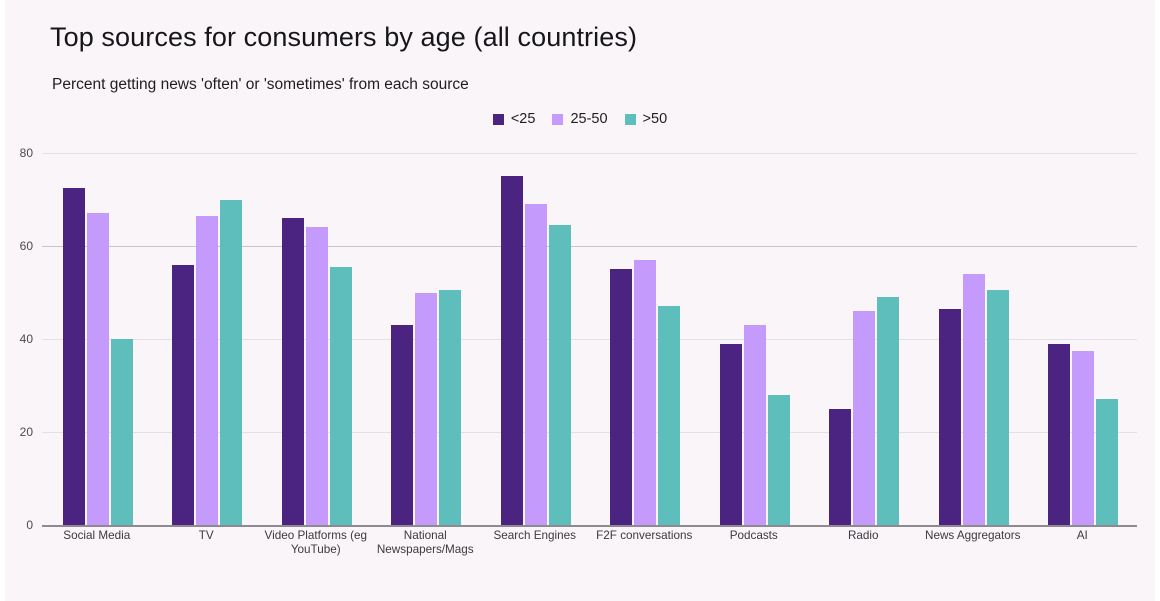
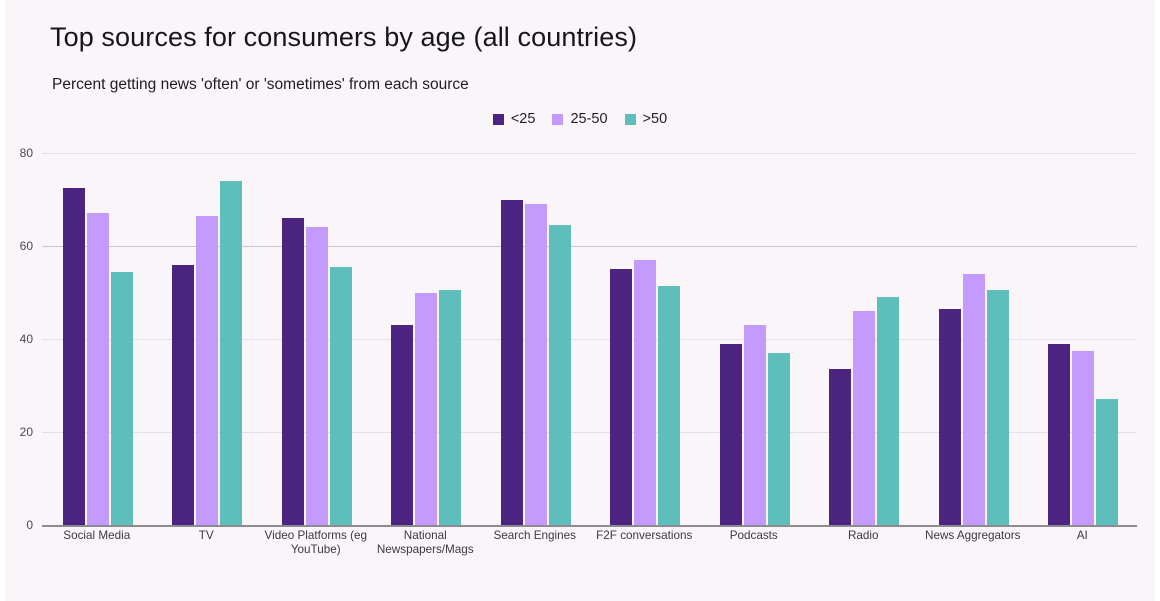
>50/Social Media: 40 -> 54
>50/TV: 70 -> 74
<25/Search Engines: 75 -> 70
>50/F2F conversations: 47 -> 52
>50/Podcasts: 28 -> 37
<25/Radio: 25 -> 34
